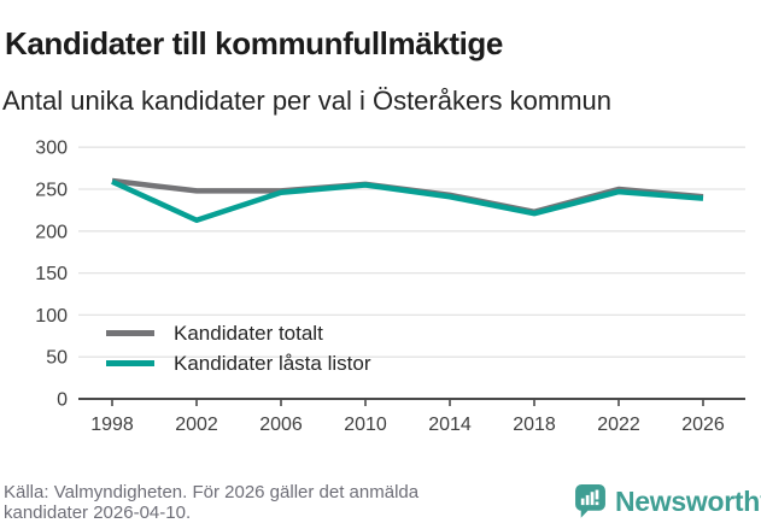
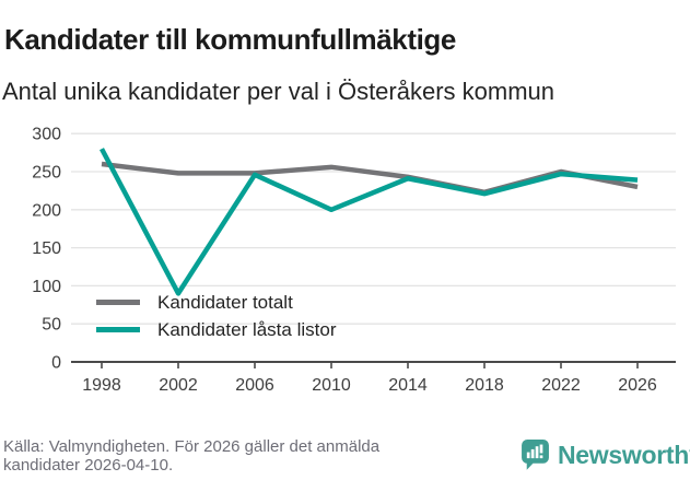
Kandidater låsta listor/1998: 260 -> 280
Kandidater låsta listor/2002: 210 -> 90
Kandidater låsta listor/2010: 260 -> 200
Kandidater totalt/2026: 240 -> 230
